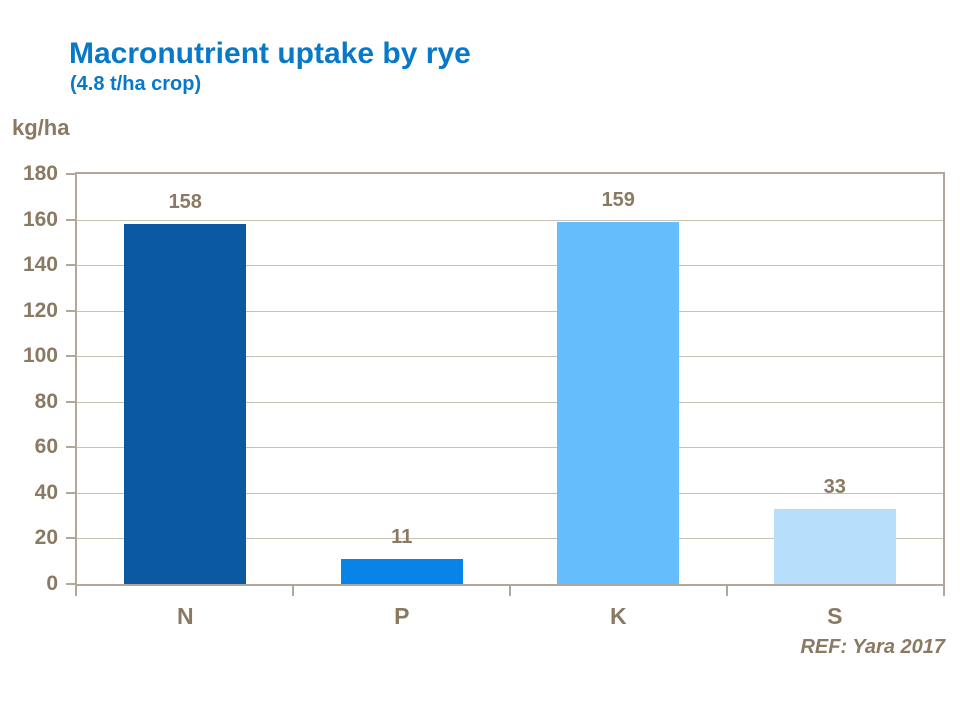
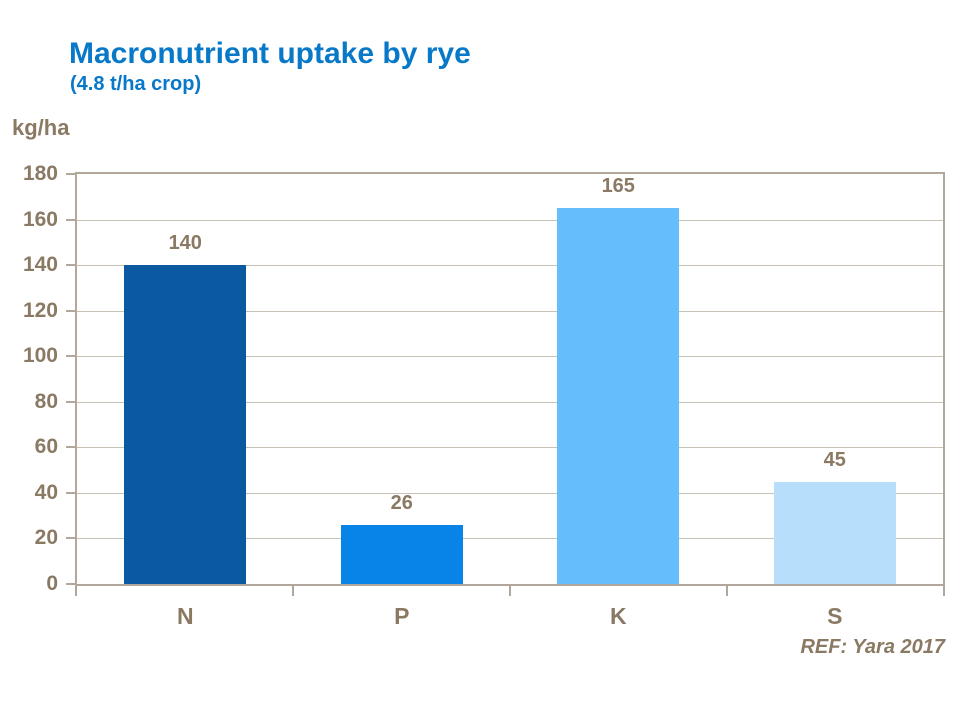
N: 158 -> 140
P: 11 -> 26
K: 159 -> 165
S: 33 -> 45
